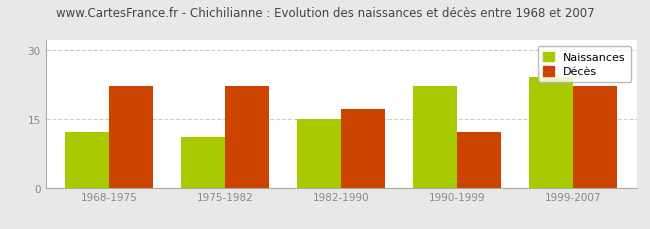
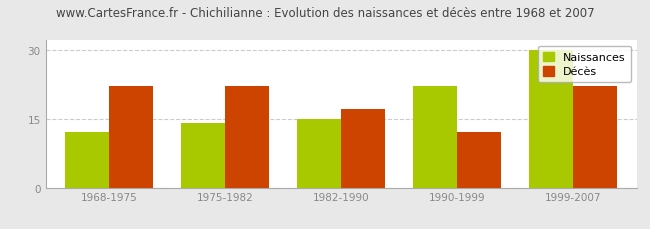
Naissances/1975-1982: 11 -> 14
Naissances/1999-2007: 24 -> 30
